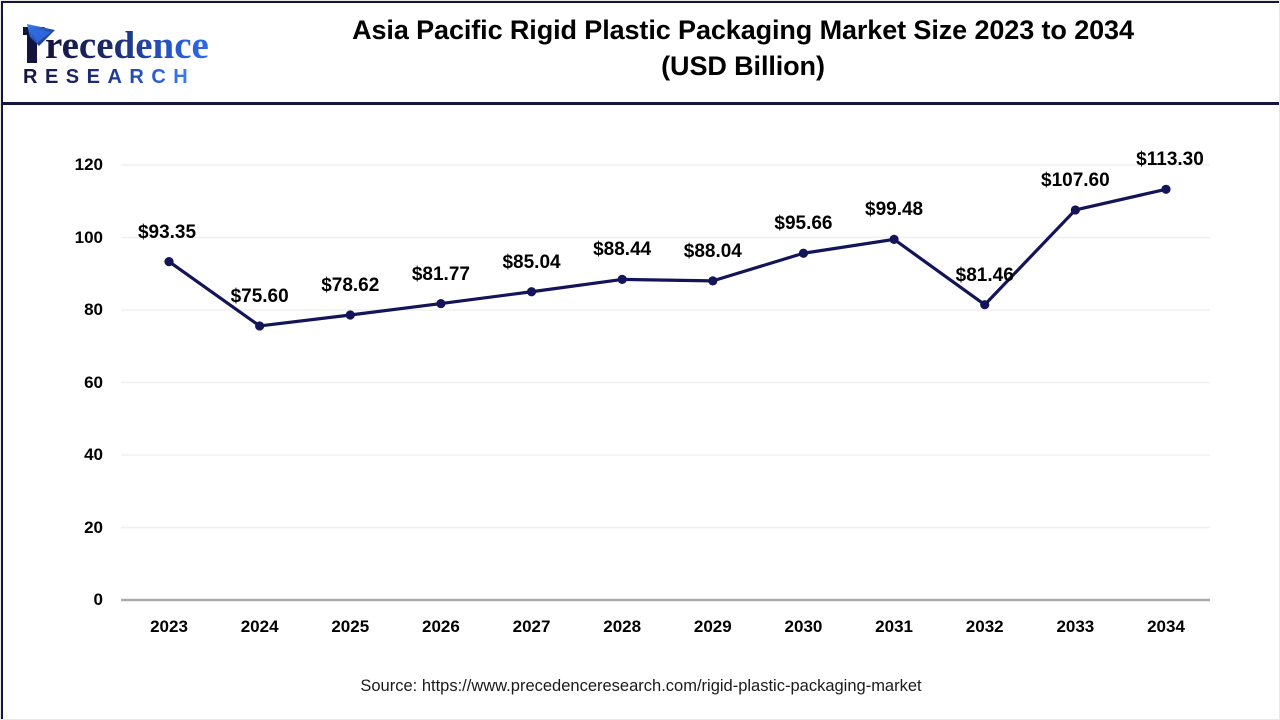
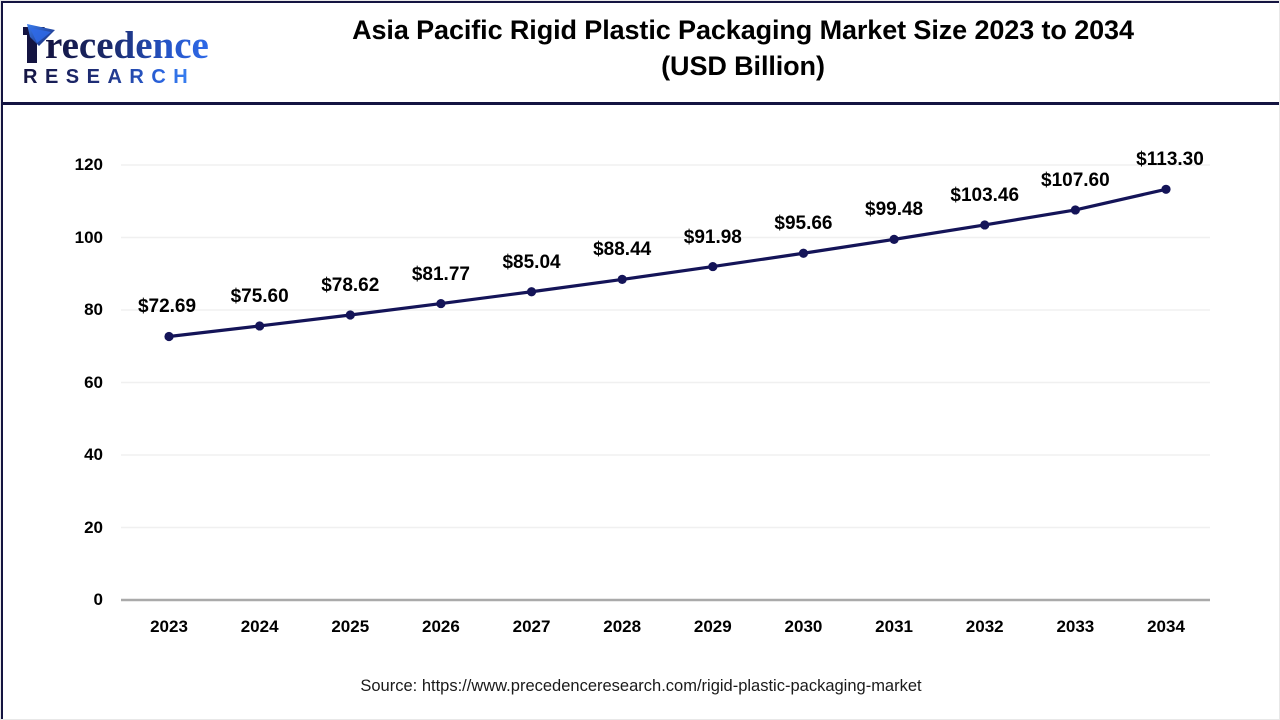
2023: $93.35 -> $72.69
2029: $88.04 -> $91.98
2032: $81.46 -> $103.46
